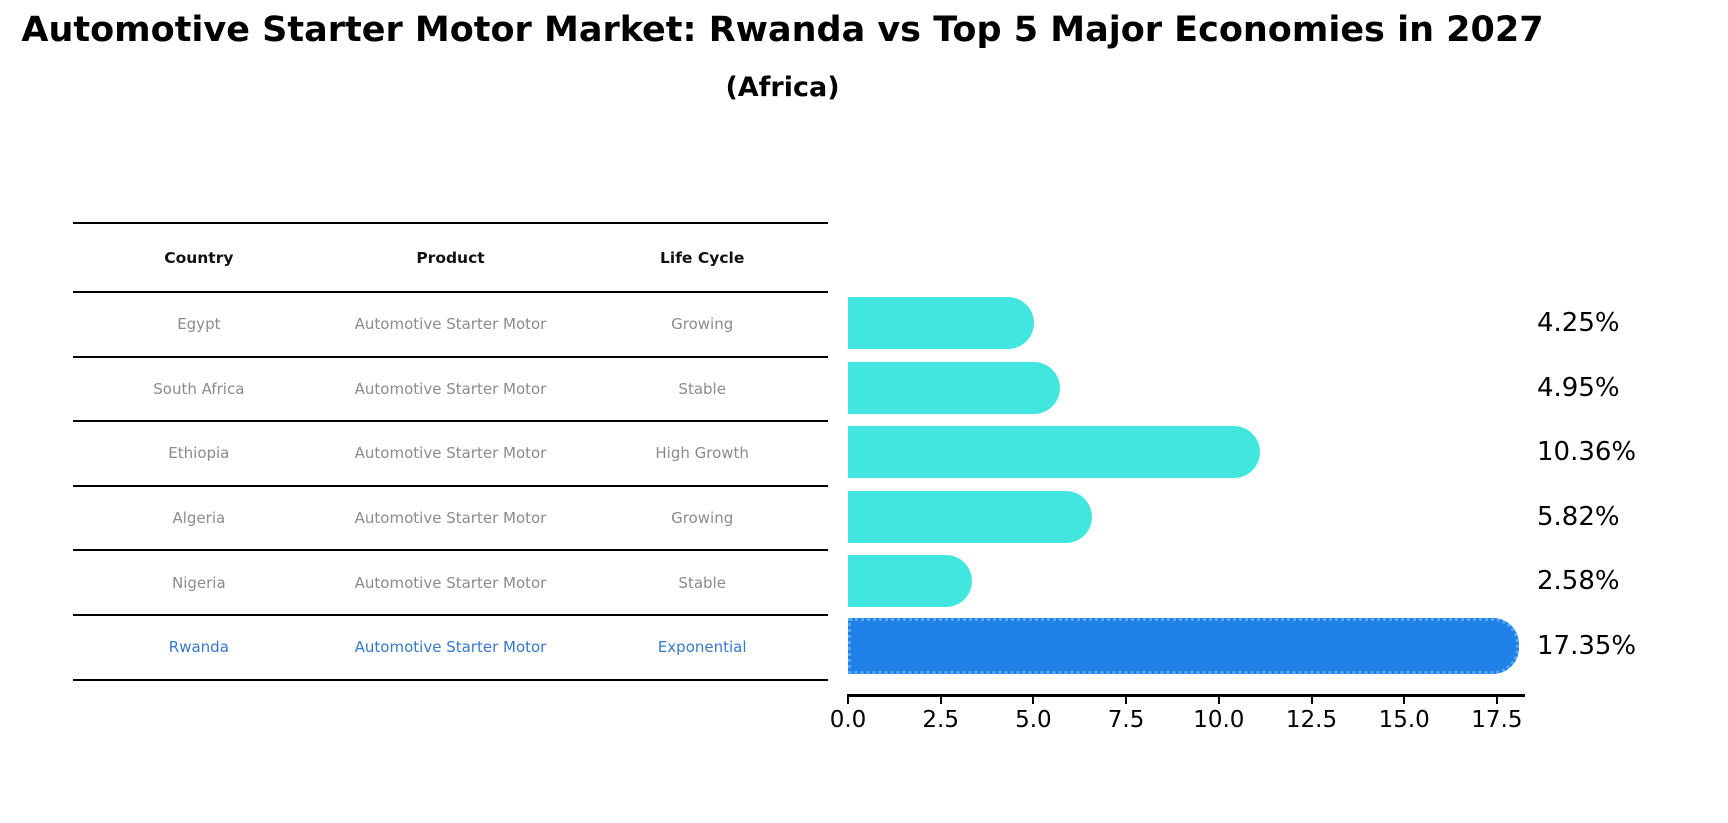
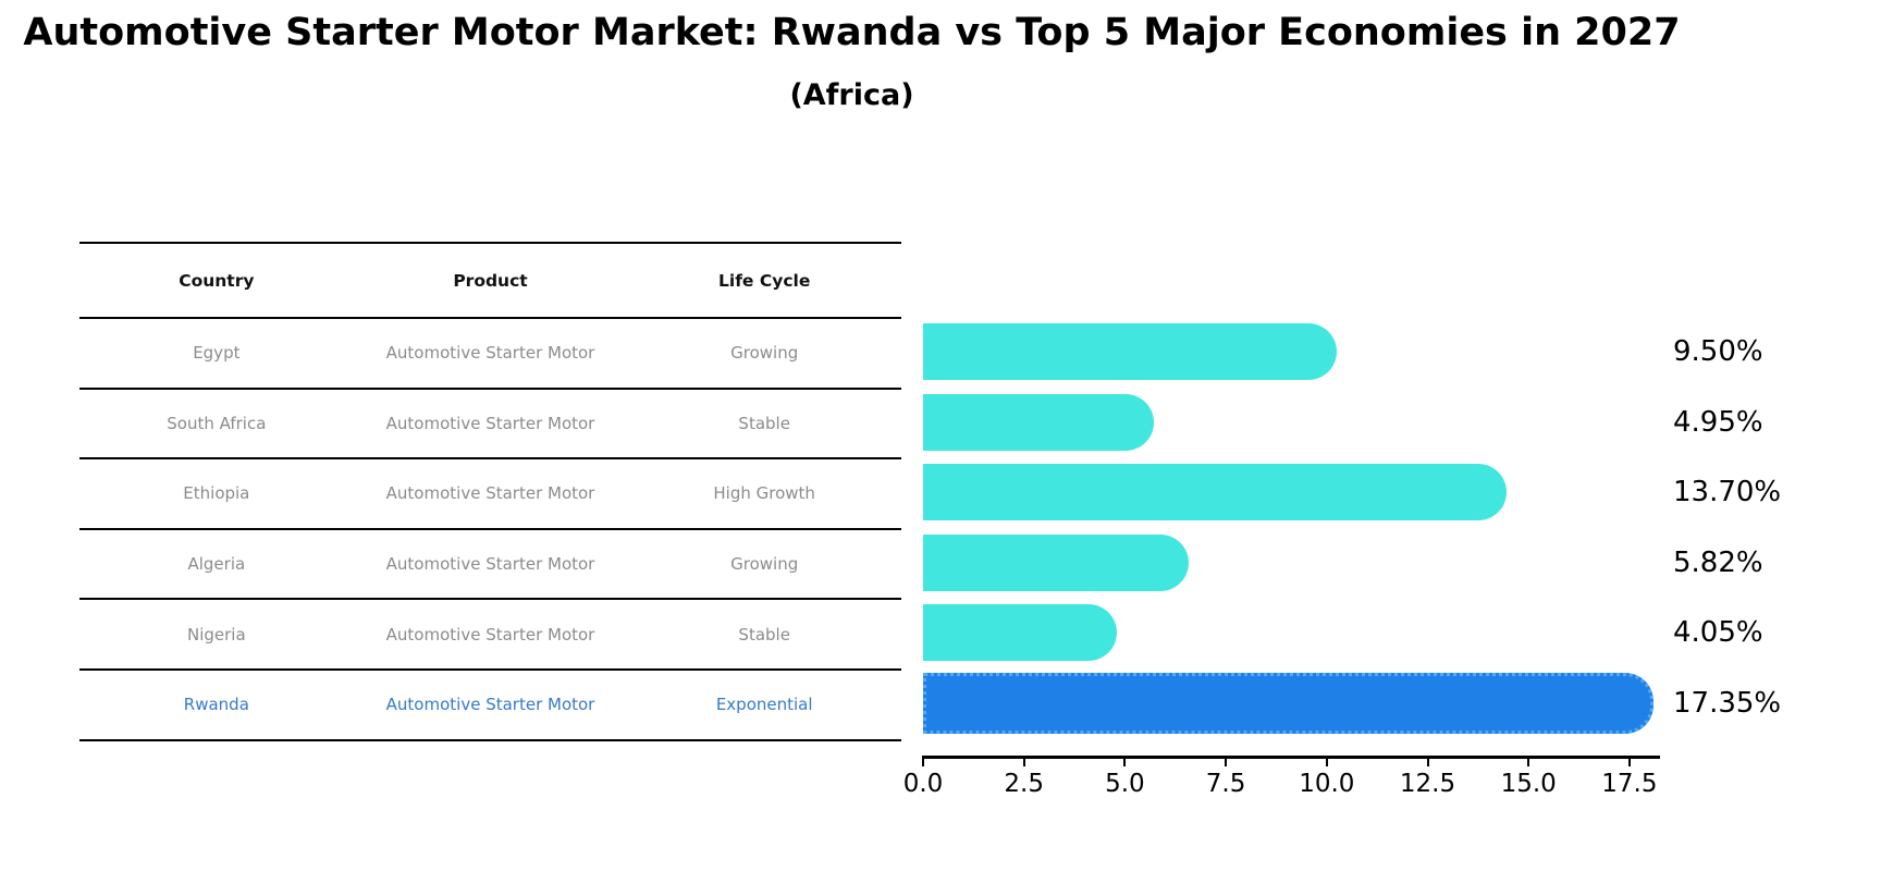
Egypt: 4.25% -> 9.50%
Ethiopia: 10.36% -> 13.70%
Nigeria: 2.58% -> 4.05%
